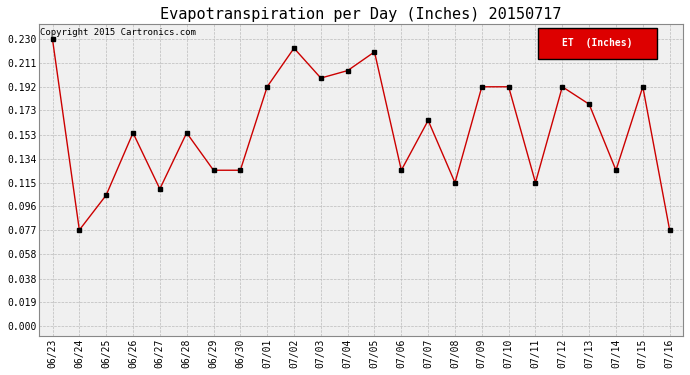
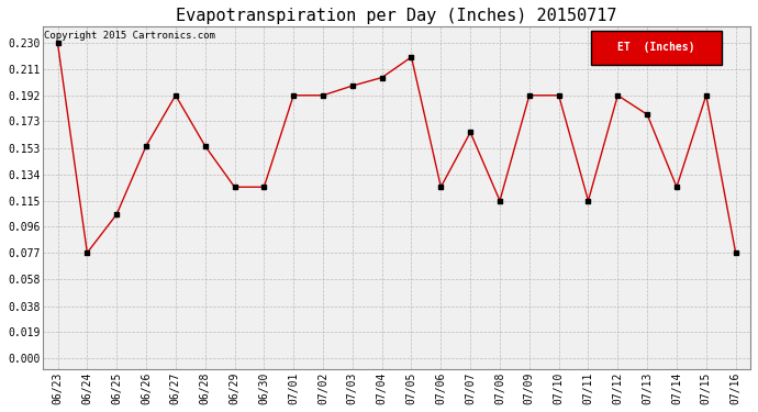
06/27: 0.110 -> 0.192
07/02: 0.223 -> 0.192
